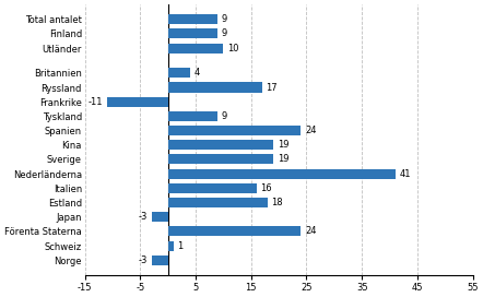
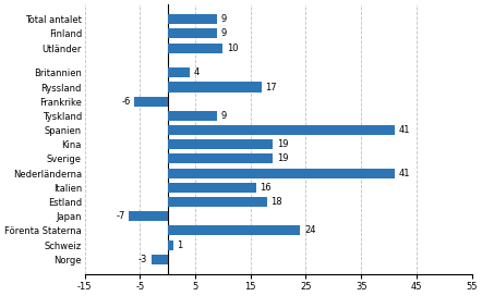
Frankrike: -11 -> -6
Spanien: 24 -> 41
Japan: -3 -> -7
